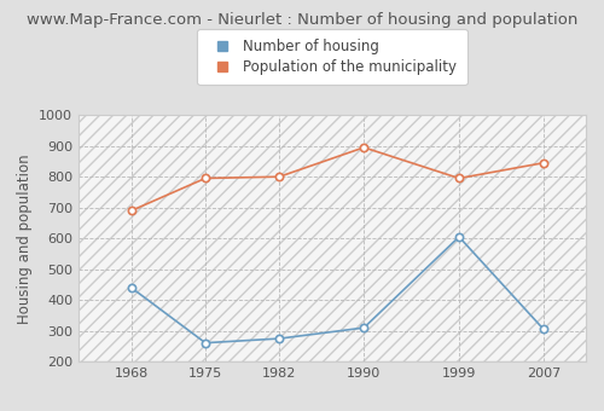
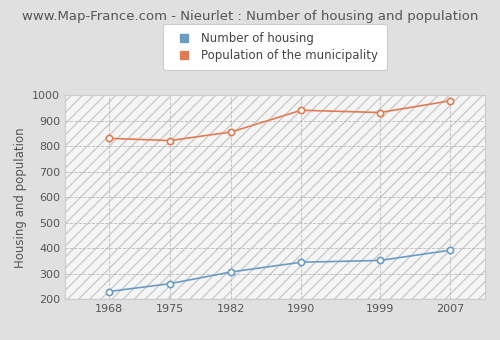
Number of housing/1968: 440 -> 230
Population of the municipality/1968: 690 -> 831
Population of the municipality/1975: 795 -> 822
Number of housing/1982: 275 -> 307
Population of the municipality/1982: 800 -> 856
Number of housing/1990: 310 -> 345
Population of the municipality/1990: 895 -> 941
Number of housing/1999: 605 -> 352
Population of the municipality/1999: 795 -> 932
Number of housing/2007: 305 -> 392
Population of the municipality/2007: 845 -> 978
